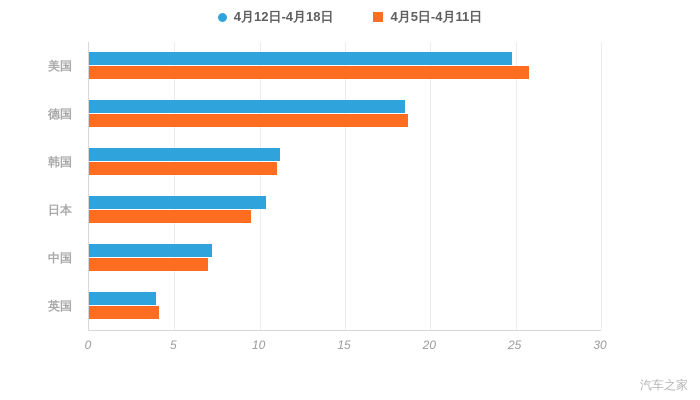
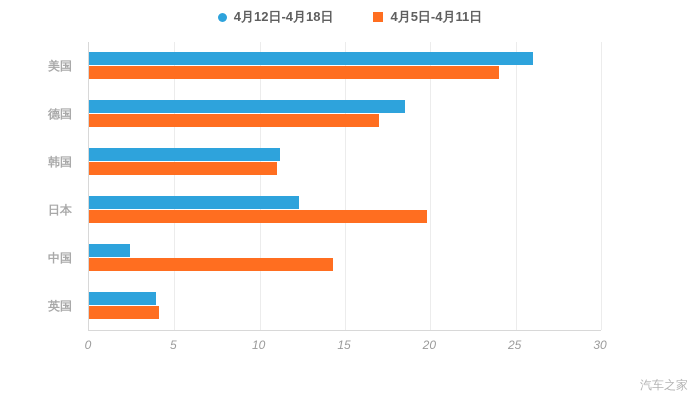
4月12日-4月18日/美国: 24.8 -> 26.0
4月5日-4月11日/美国: 25.8 -> 24.0
4月5日-4月11日/德国: 18.7 -> 17.0
4月12日-4月18日/日本: 10.4 -> 12.3
4月5日-4月11日/日本: 9.5 -> 19.8
4月12日-4月18日/中国: 7.2 -> 2.4
4月5日-4月11日/中国: 7.0 -> 14.3
